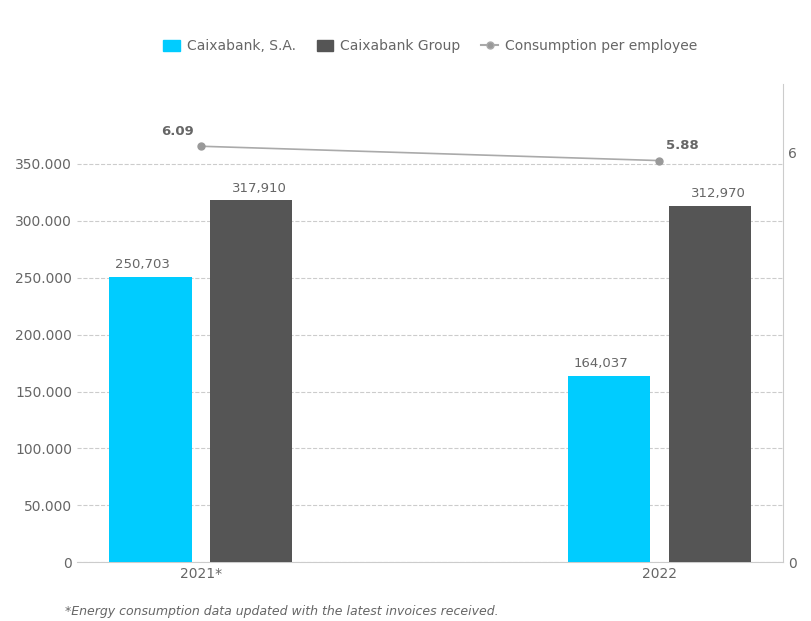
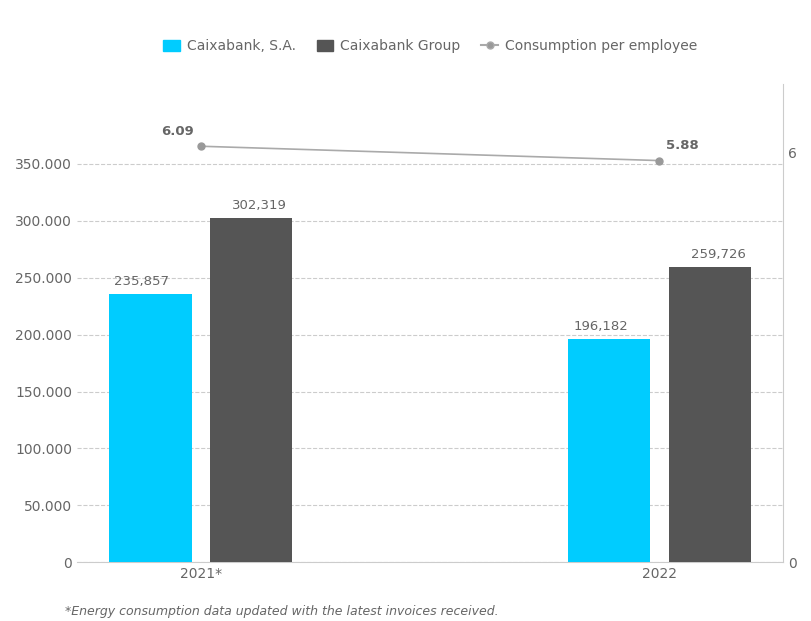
Caixabank, S.A./2021*: 250,703 -> 235,857
Caixabank Group/2021*: 317,910 -> 302,319
Caixabank, S.A./2022: 164,037 -> 196,182
Caixabank Group/2022: 312,970 -> 259,726
